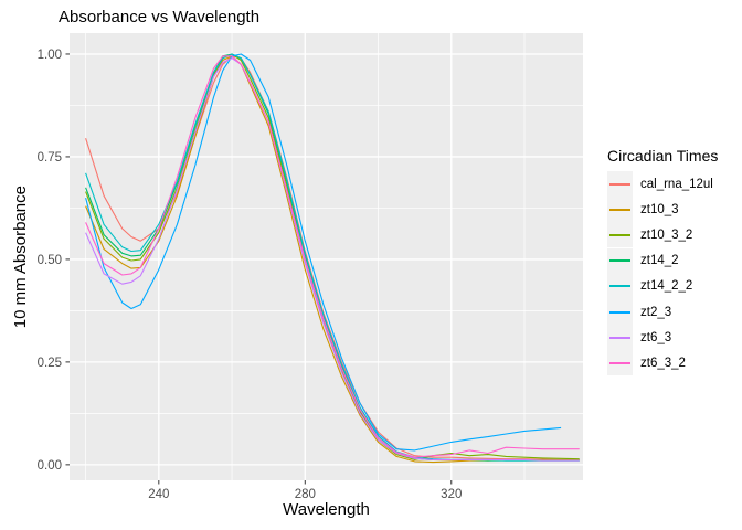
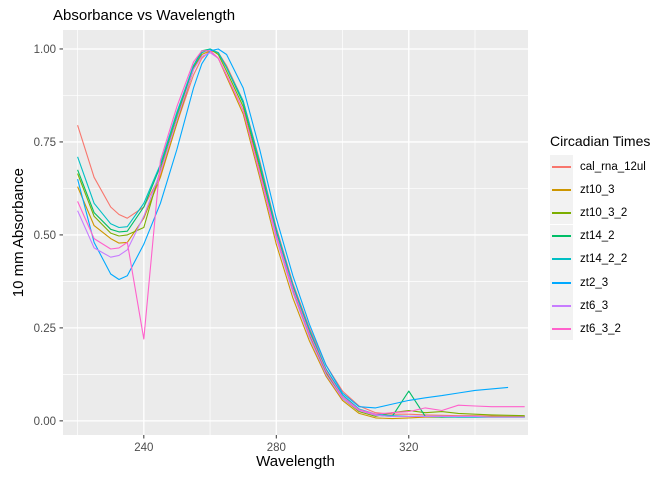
zt10_3_2/240: 0.56 -> 0.52
zt6_3_2/240: 0.57 -> 0.22
zt14_2/320: 0.01 -> 0.08
